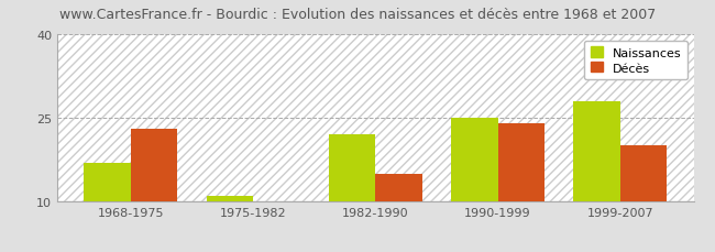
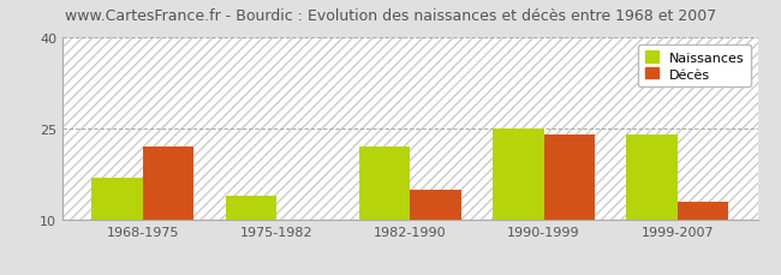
Décès/1968-1975: 23 -> 22
Naissances/1975-1982: 11 -> 14
Naissances/1999-2007: 28 -> 24
Décès/1999-2007: 20 -> 13
